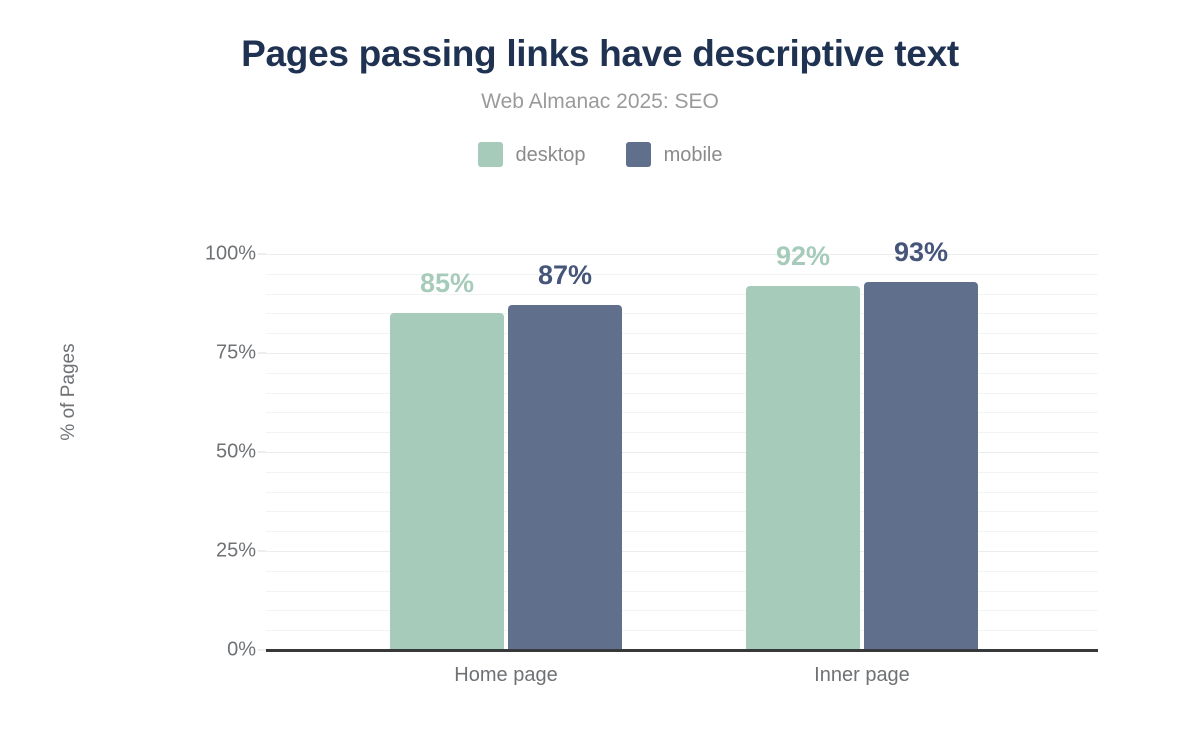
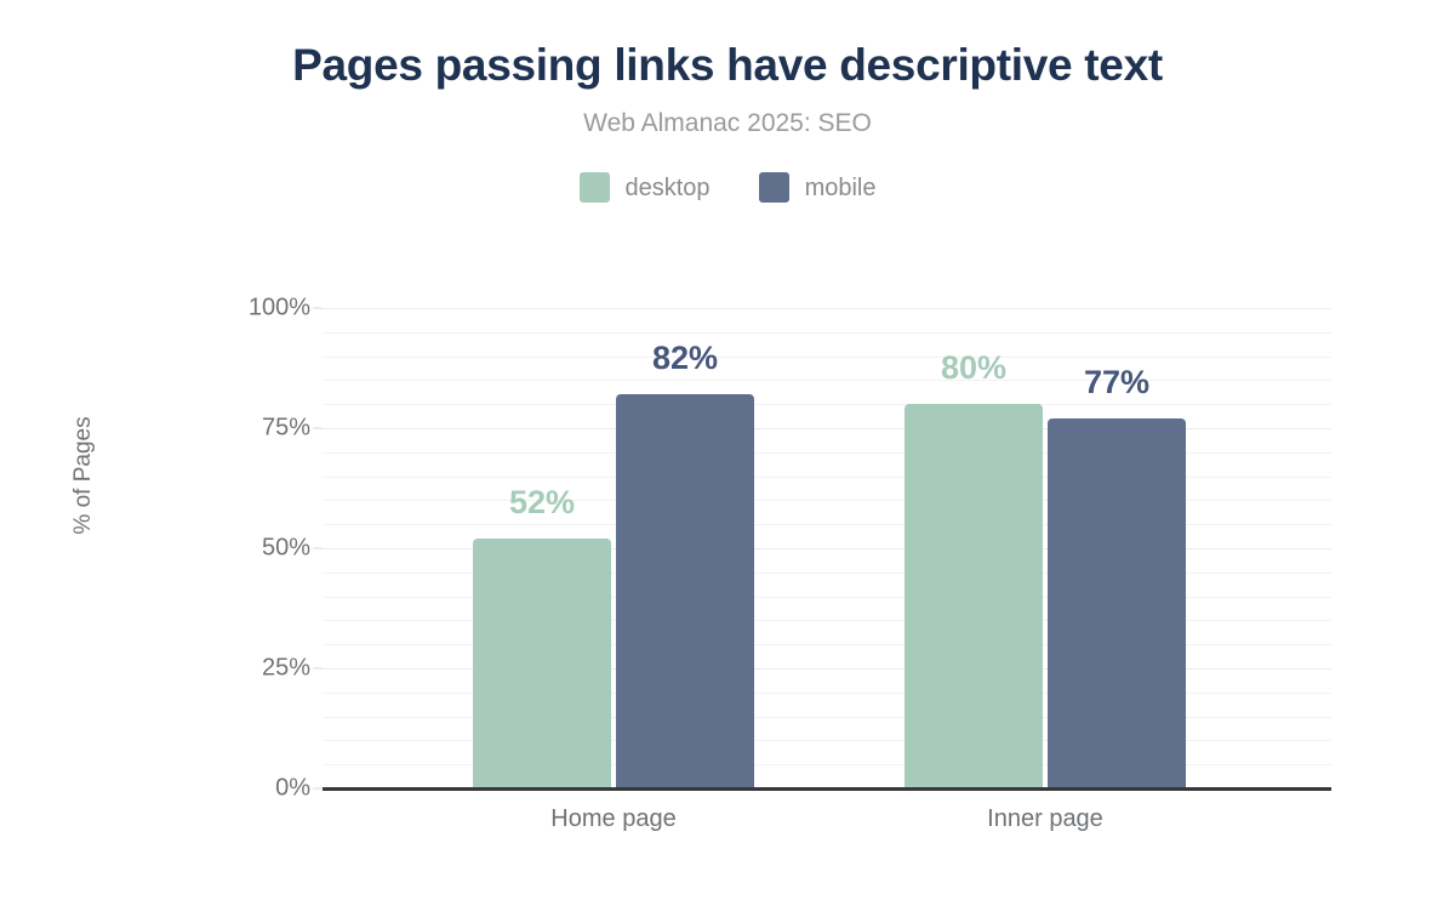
desktop/Home page: 85% -> 52%
mobile/Home page: 87% -> 82%
desktop/Inner page: 92% -> 80%
mobile/Inner page: 93% -> 77%
